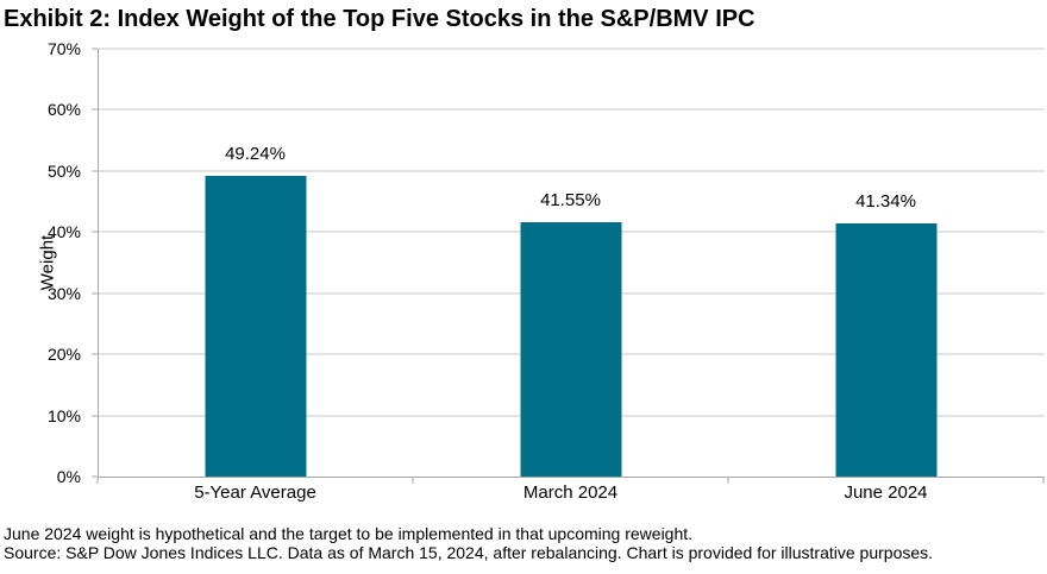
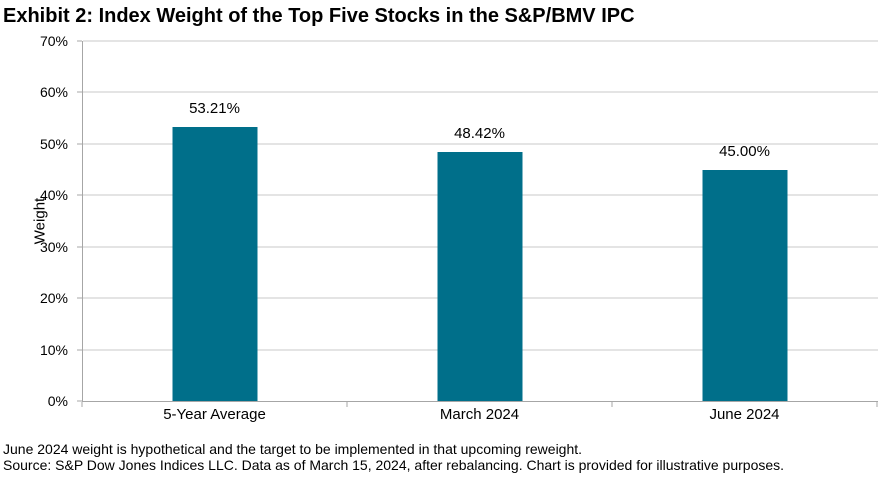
5-Year Average: 49.24% -> 53.21%
March 2024: 41.55% -> 48.42%
June 2024: 41.34% -> 45.00%
